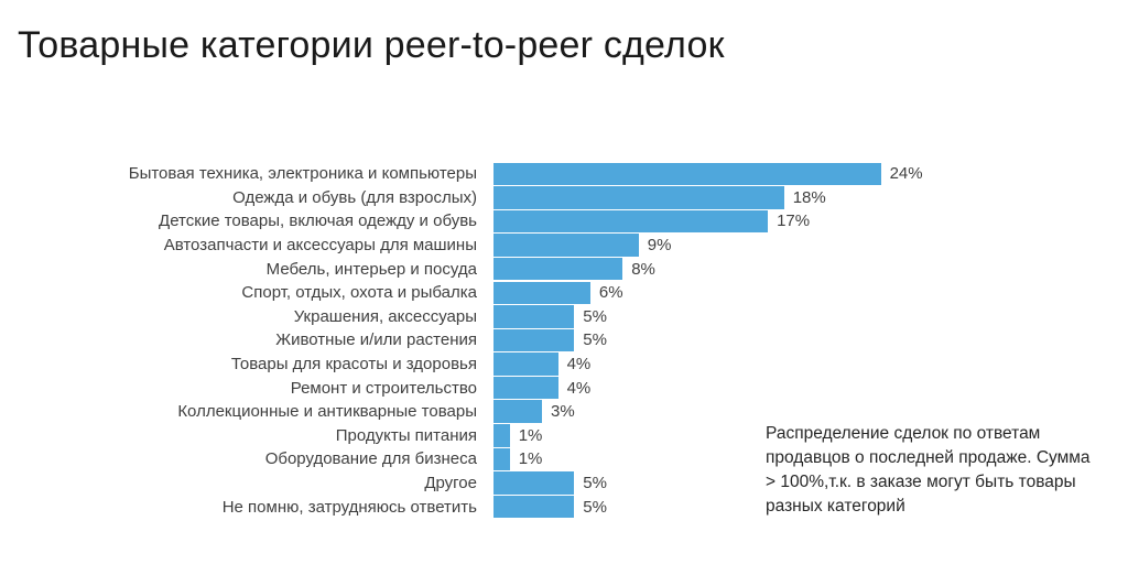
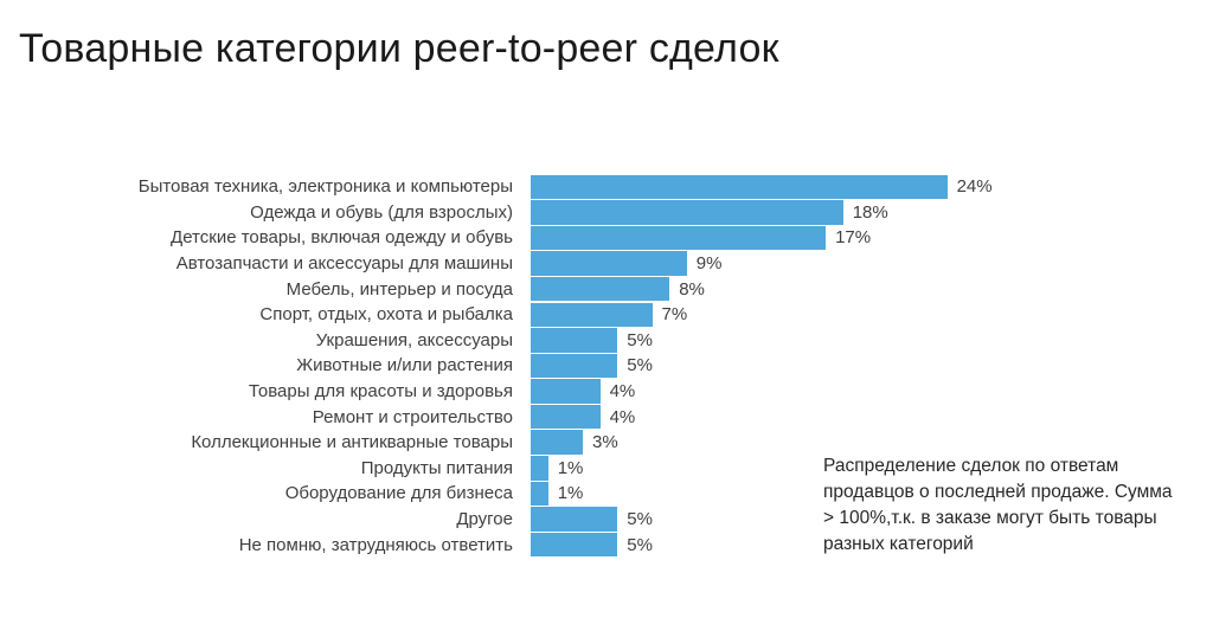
Спорт, отдых, охота и рыбалка: 6% -> 7%
